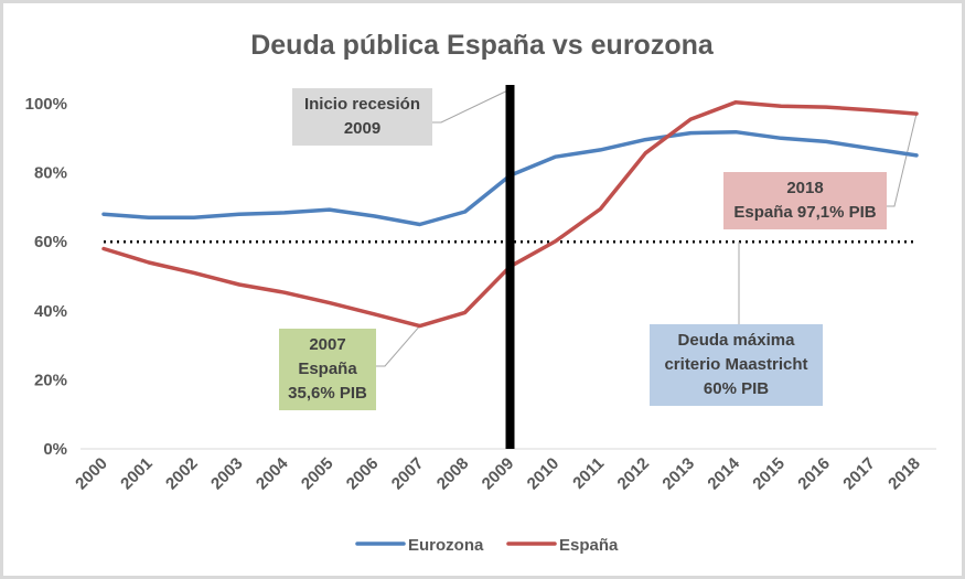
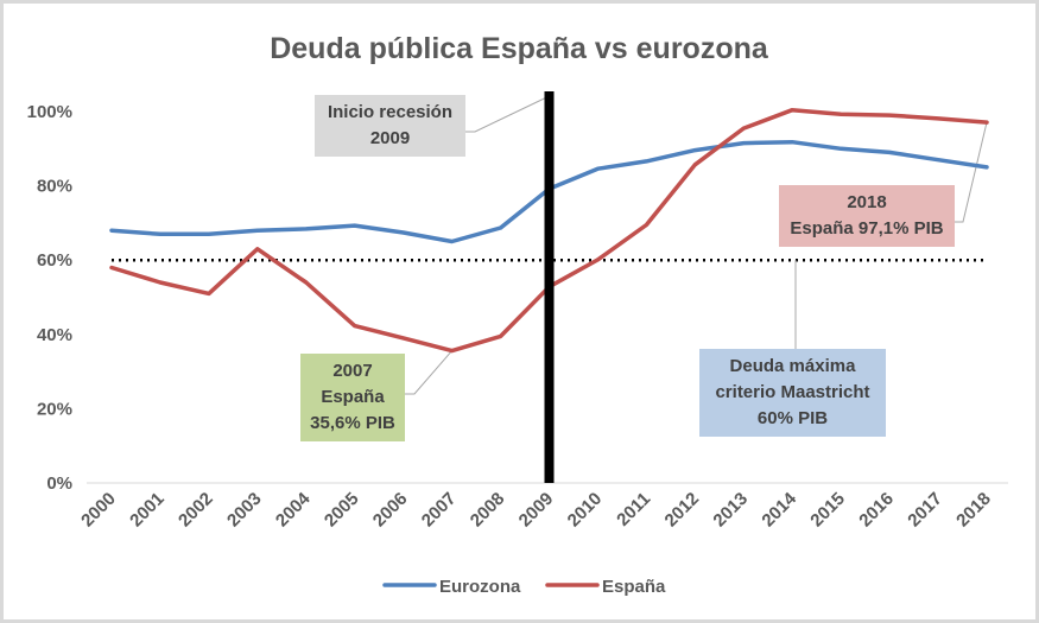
España/2003: 48% -> 63%
España/2004: 45% -> 54%
